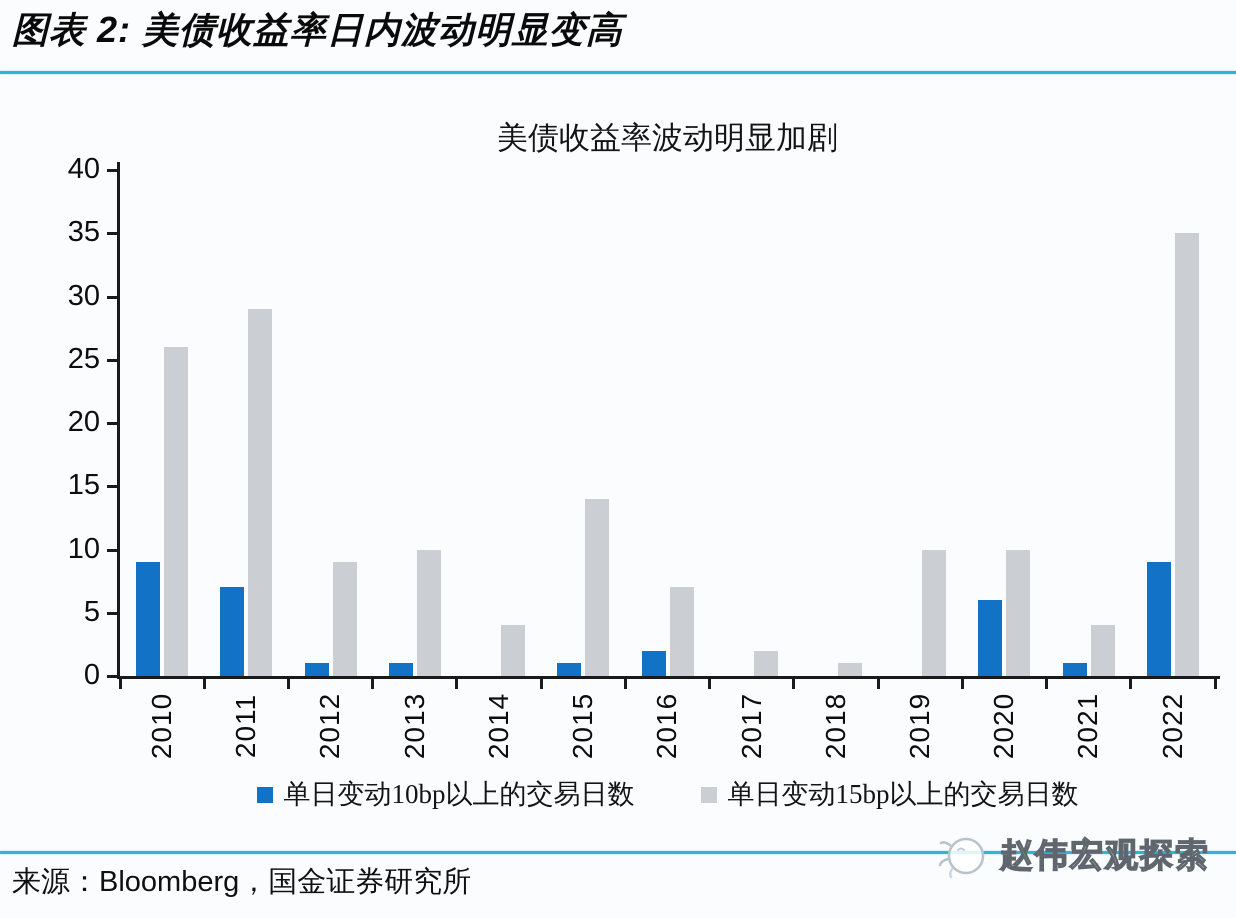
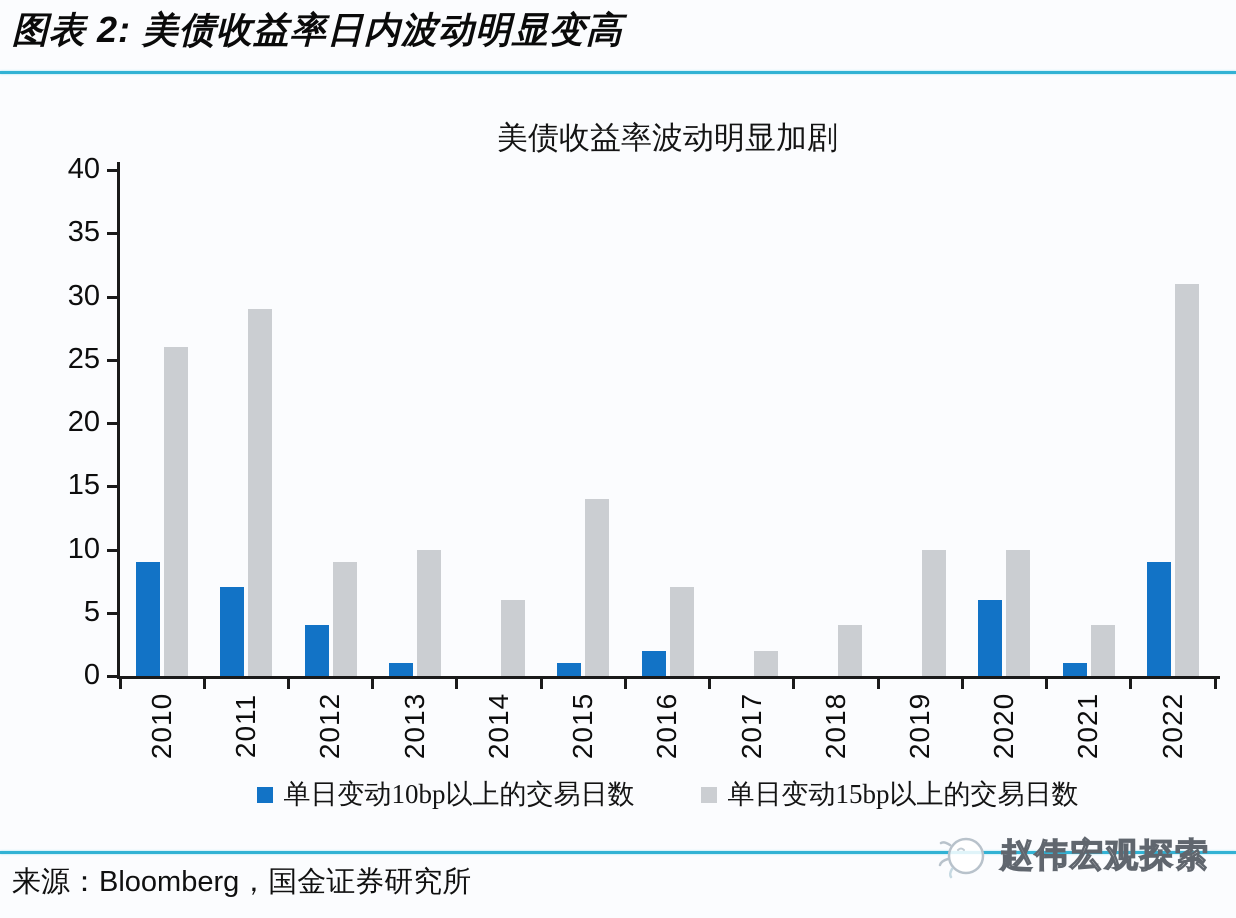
单日变动10bp以上的交易日数/2012: 1 -> 4
单日变动15bp以上的交易日数/2014: 4 -> 6
单日变动15bp以上的交易日数/2018: 1 -> 4
单日变动15bp以上的交易日数/2022: 35 -> 31
